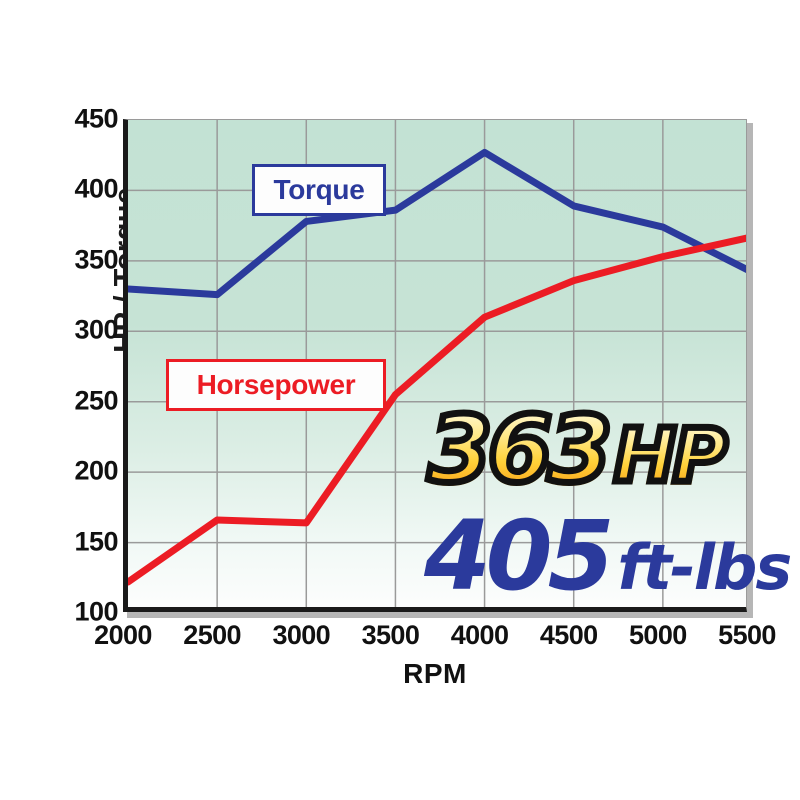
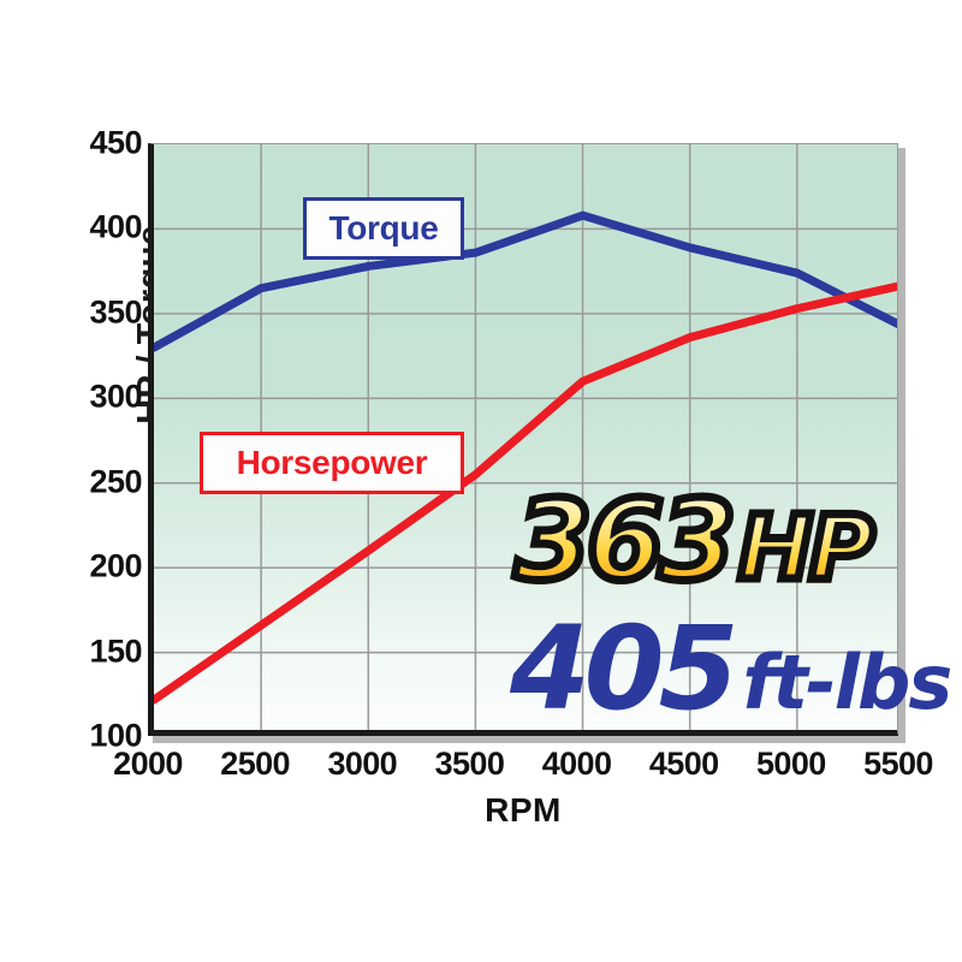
Torque/2500: 326 -> 365
Horsepower/3000: 164 -> 210
Torque/4000: 427 -> 408
